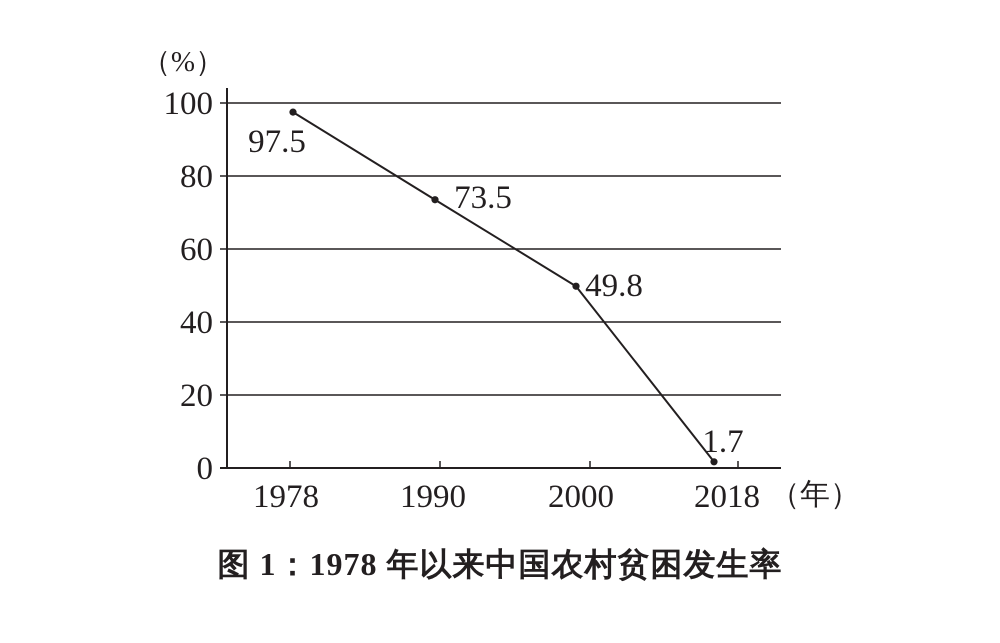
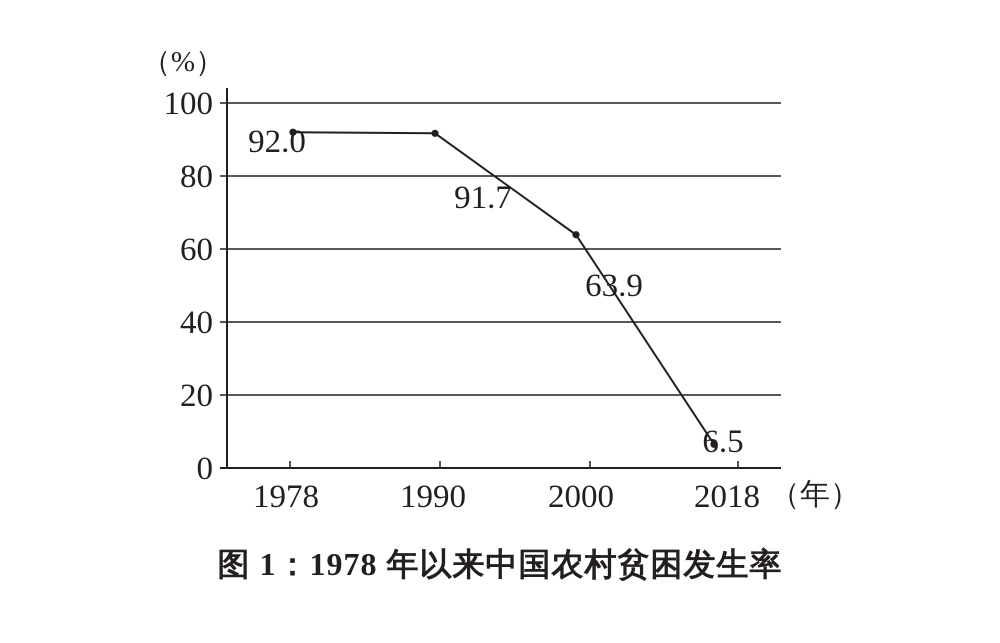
1978: 97.5 -> 92.0
1990: 73.5 -> 91.7
2000: 49.8 -> 63.9
2018: 1.7 -> 6.5
